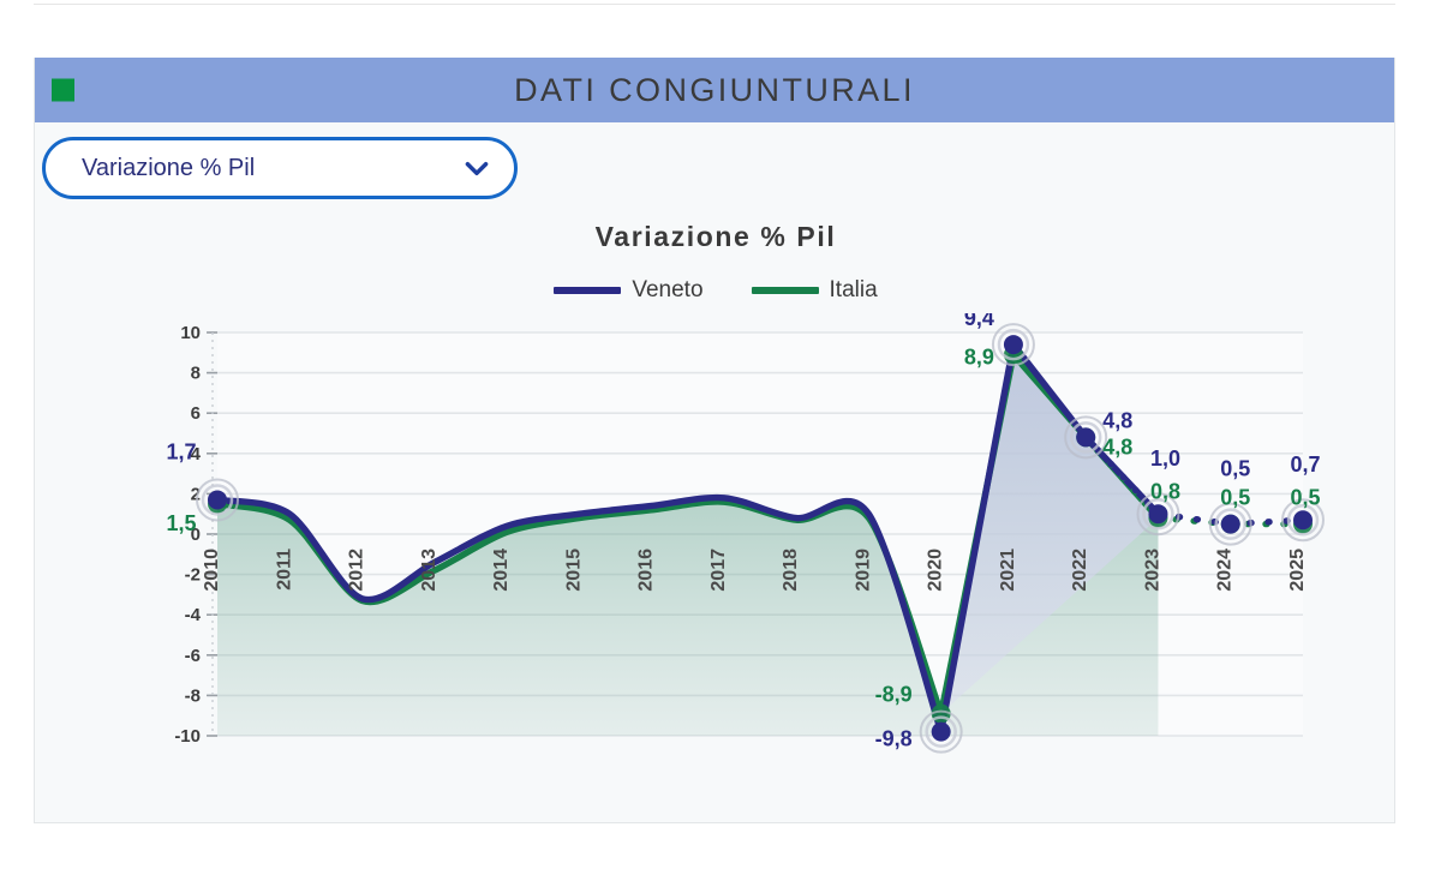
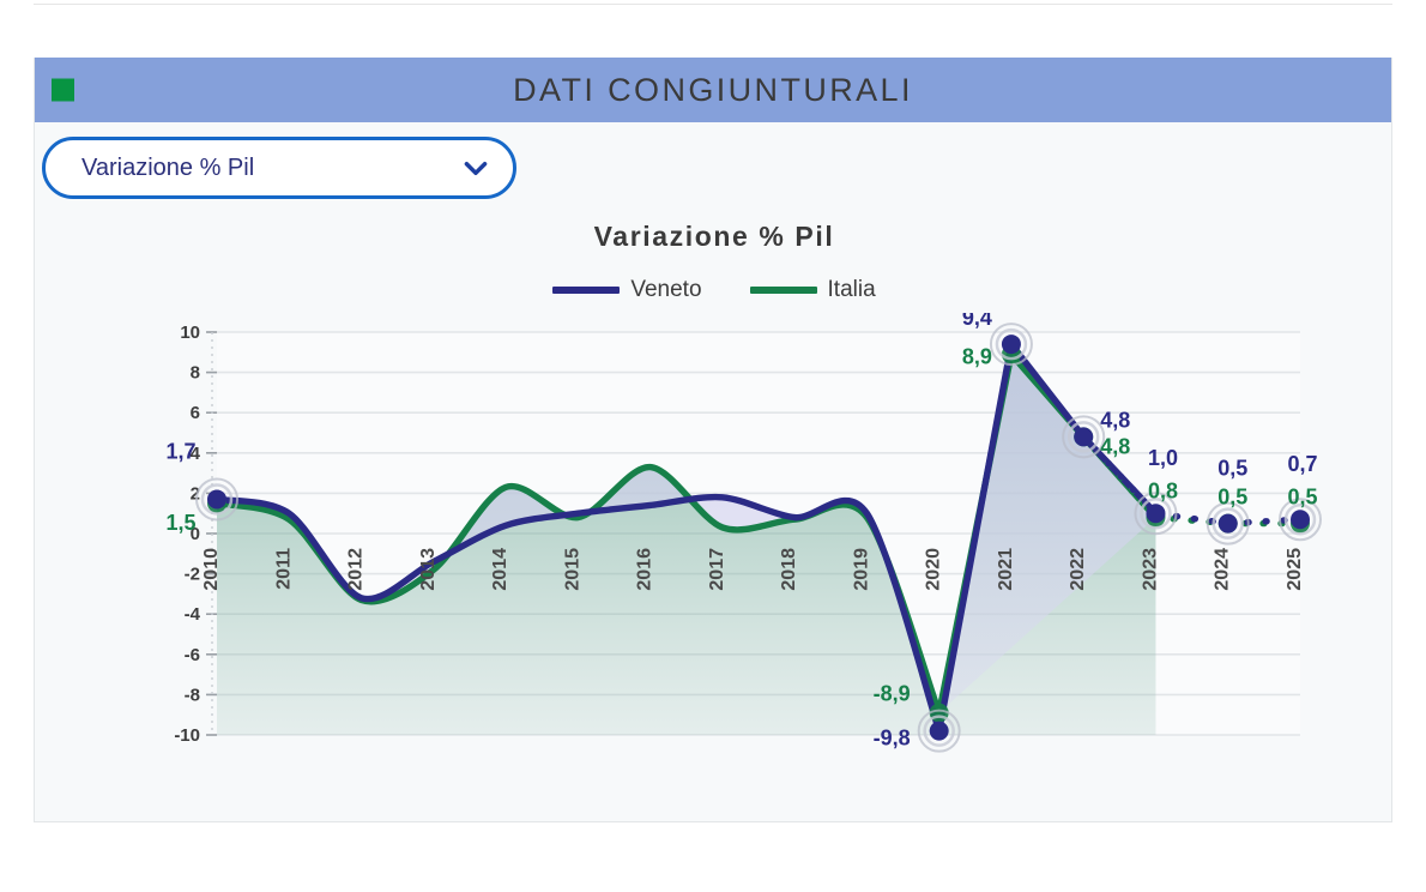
Italia/2014: 0.1 -> 2.3
Italia/2016: 1.2 -> 3.3
Italia/2017: 1.6 -> 0.3
